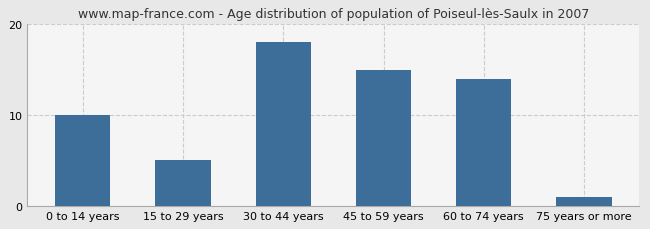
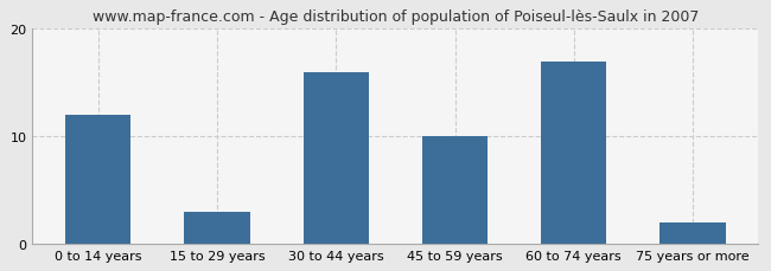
0 to 14 years: 10 -> 12
15 to 29 years: 5 -> 3
30 to 44 years: 18 -> 16
45 to 59 years: 15 -> 10
60 to 74 years: 14 -> 17
75 years or more: 1 -> 2
